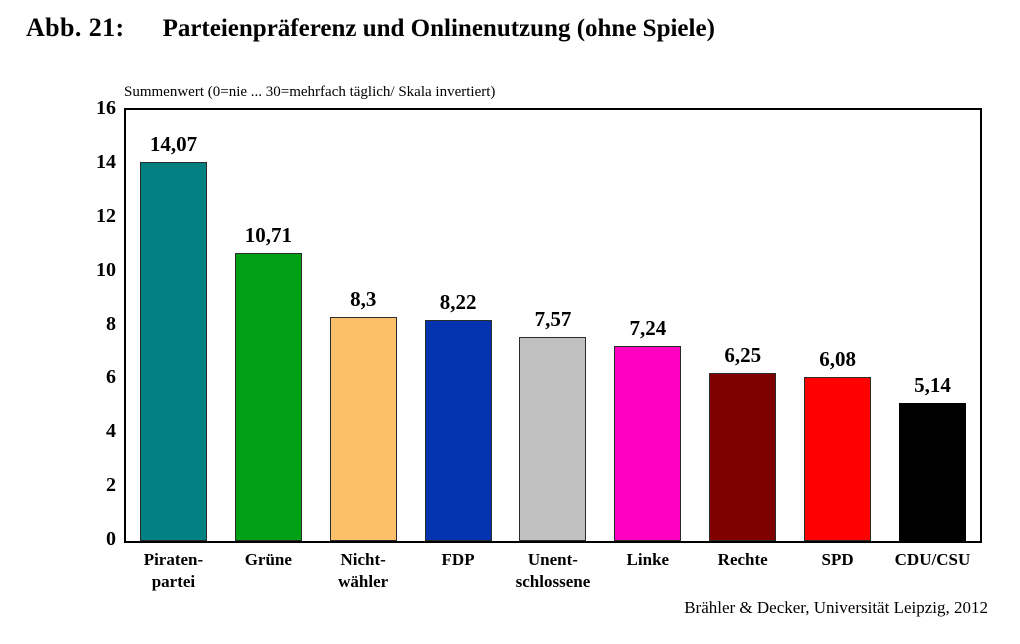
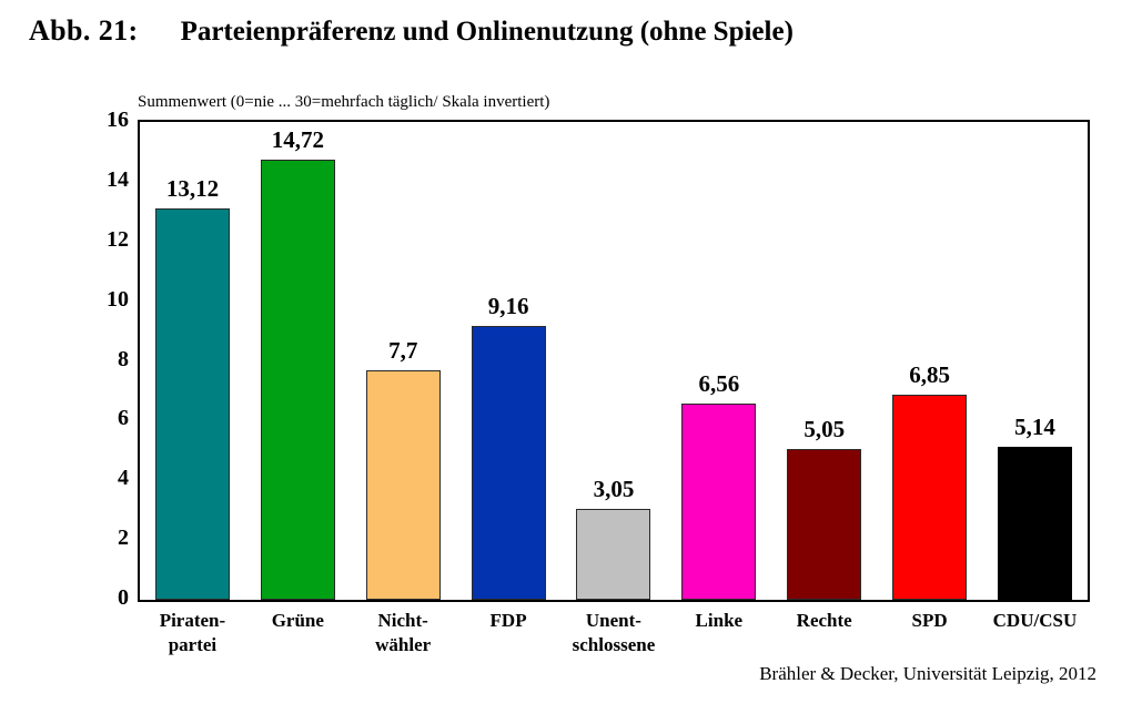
Piraten- partei: 14,07 -> 13,12
Grüne: 10,71 -> 14,72
Nicht- wähler: 8,3 -> 7,7
FDP: 8,22 -> 9,16
Unent- schlossene: 7,57 -> 3,05
Linke: 7,24 -> 6,56
Rechte: 6,25 -> 5,05
SPD: 6,08 -> 6,85
